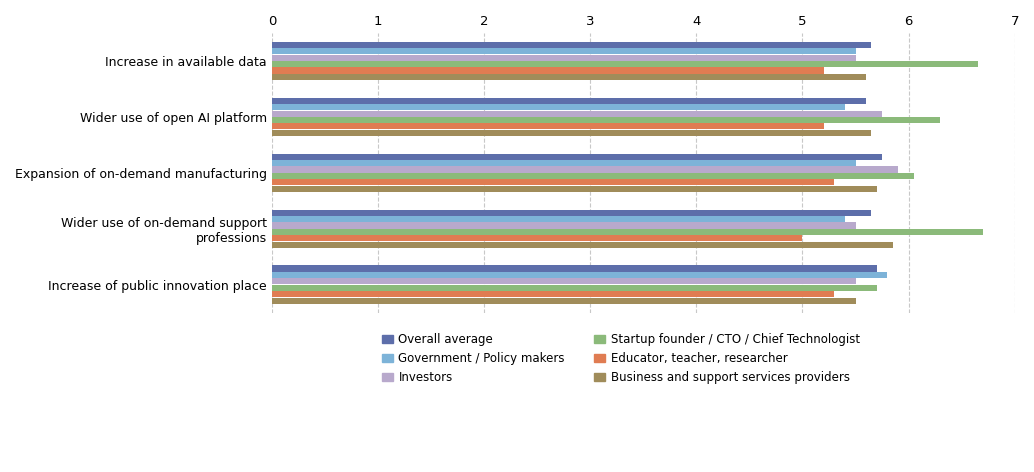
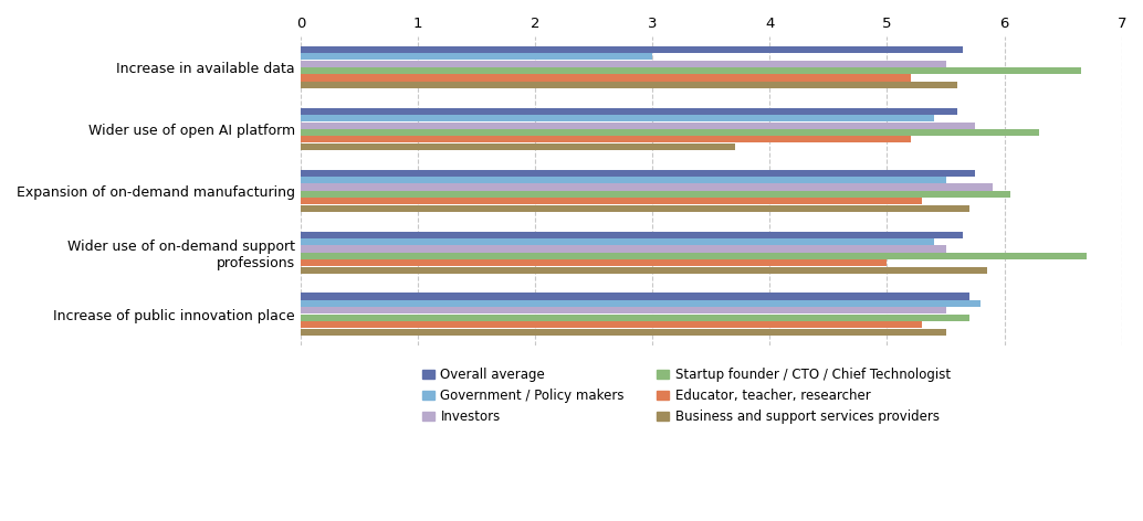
Government / Policy makers/Increase in available data: 5.5 -> 3.0
Business and support services providers/Wider use of open AI platform: 5.65 -> 3.70
